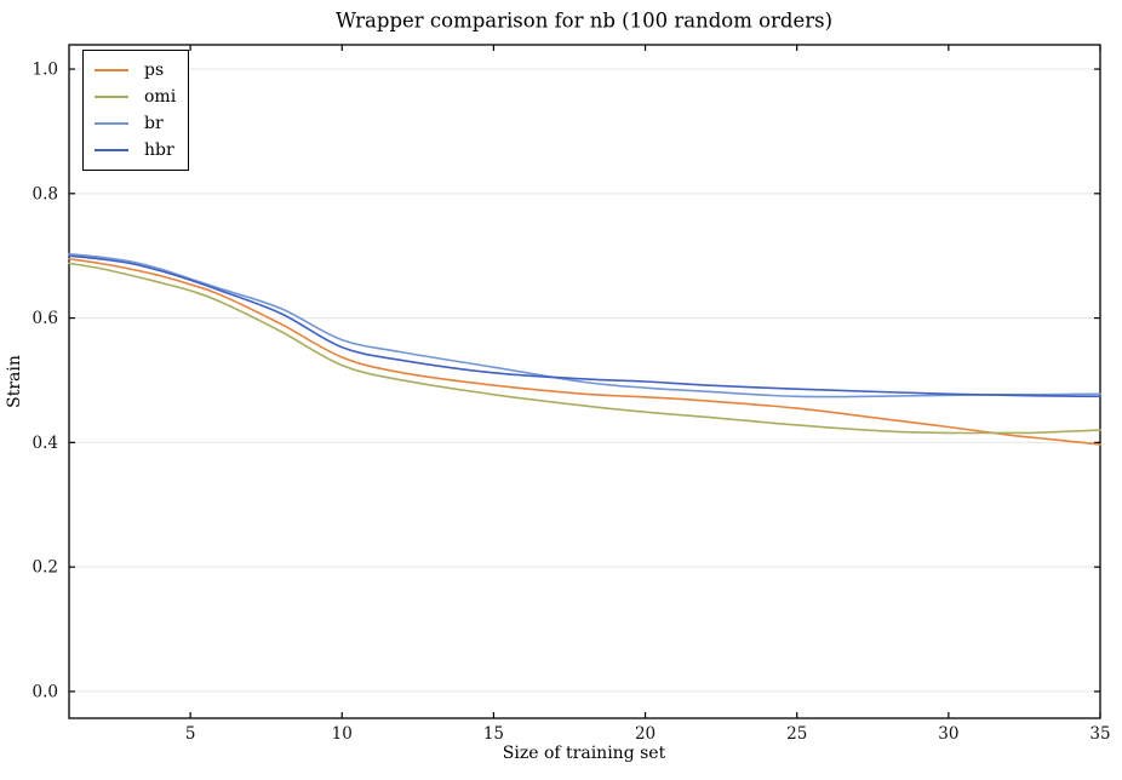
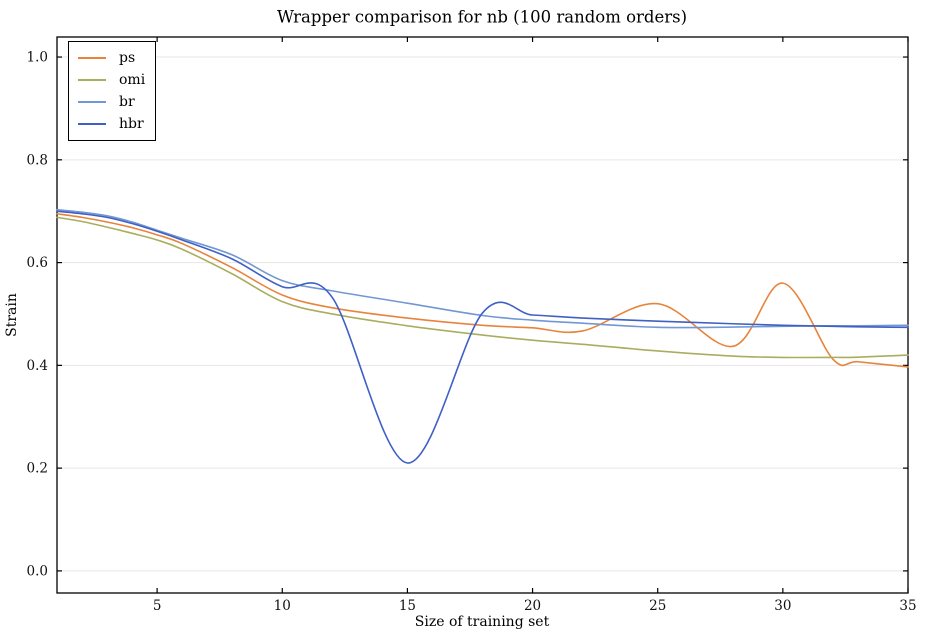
hbr/15: 0.51 -> 0.21
ps/25: 0.46 -> 0.52
ps/30: 0.42 -> 0.56
